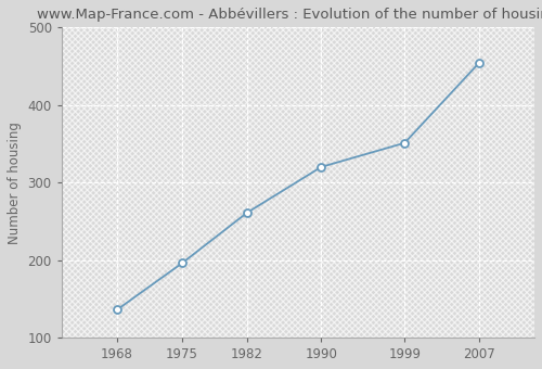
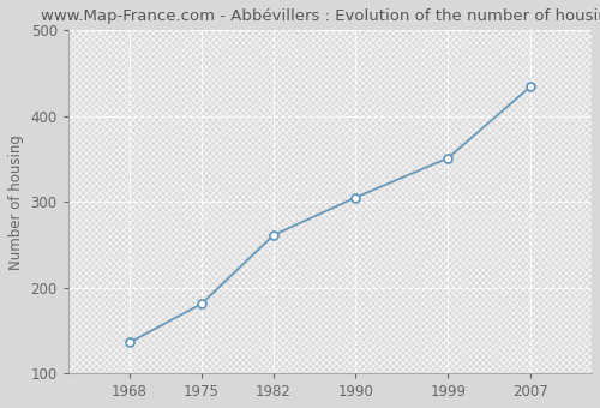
1975: 196 -> 181
1990: 320 -> 305
2007: 454 -> 434
